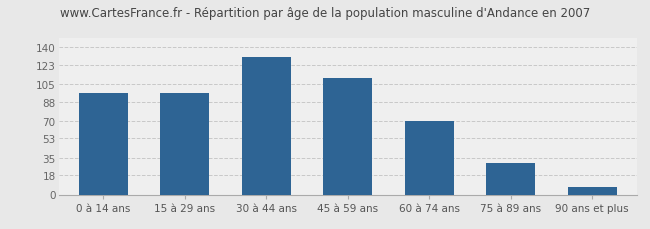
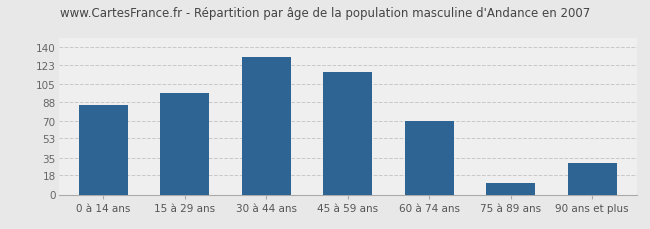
0 à 14 ans: 96 -> 85
45 à 59 ans: 110 -> 116
75 à 89 ans: 30 -> 11
90 ans et plus: 7 -> 30
